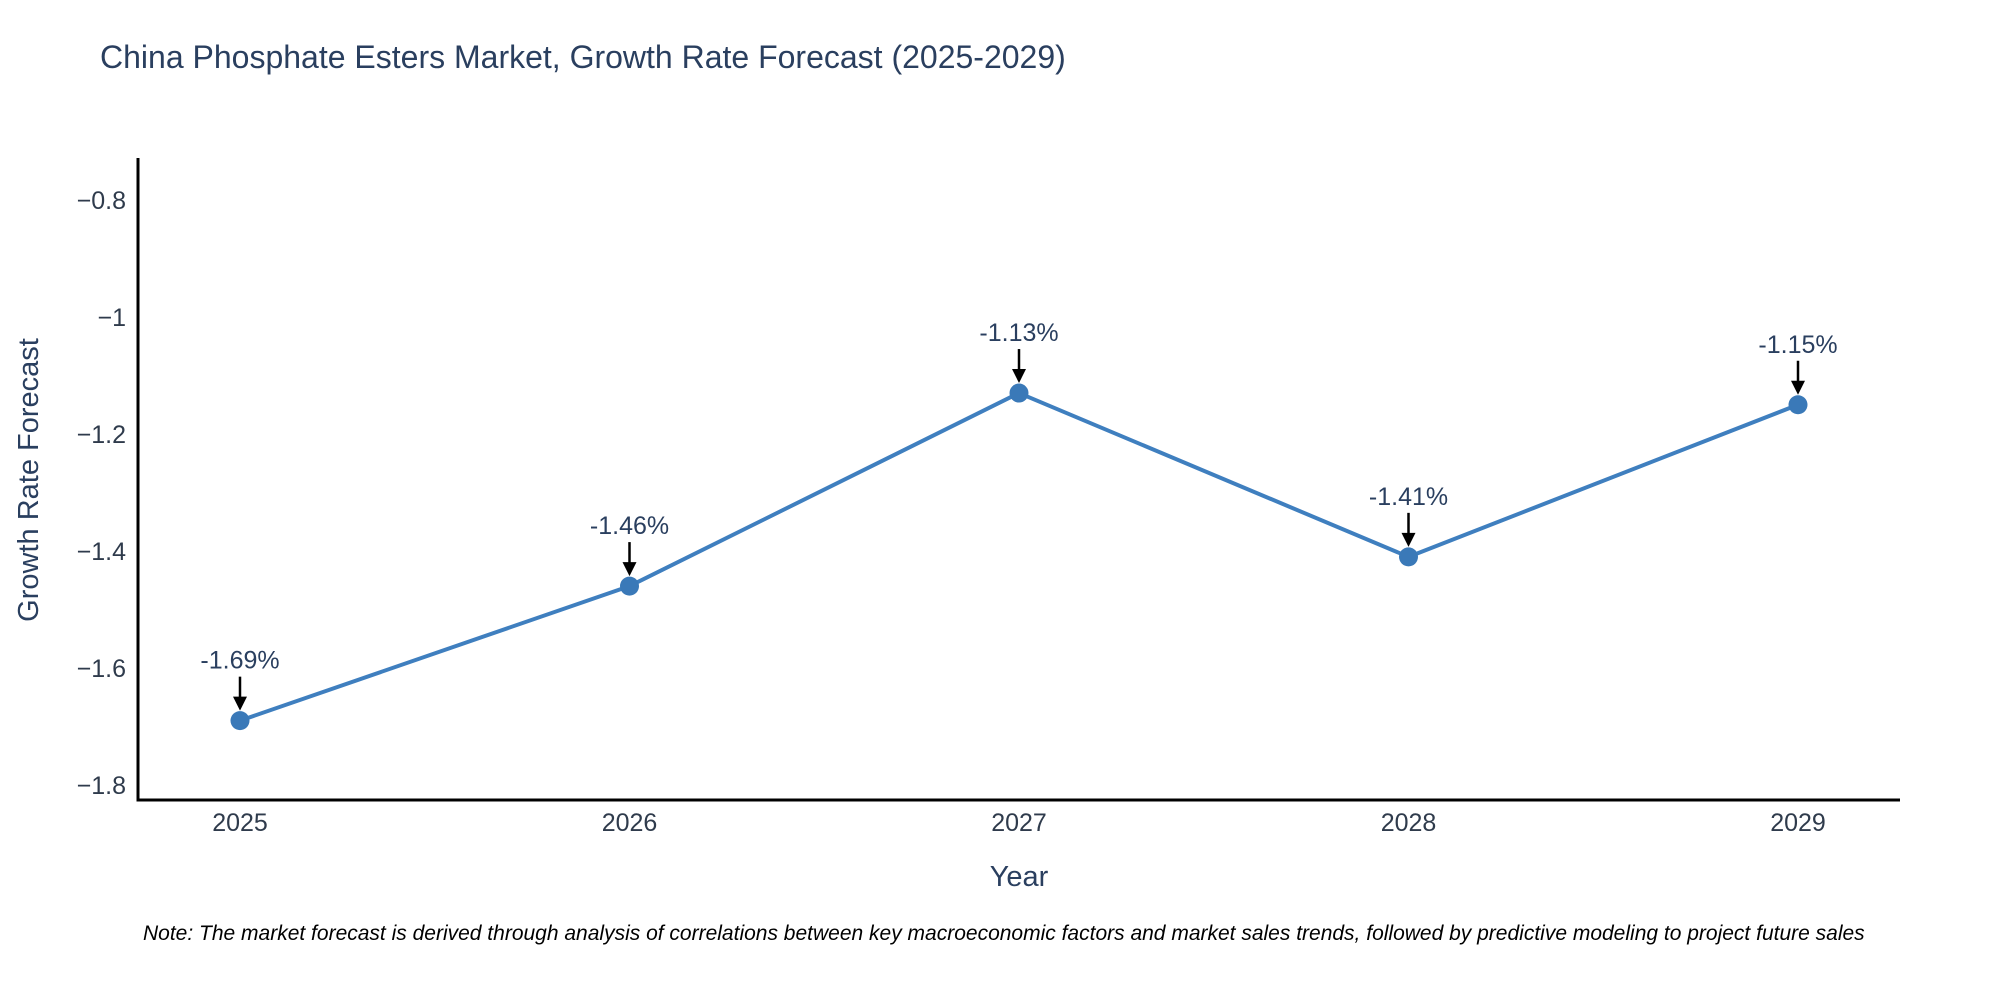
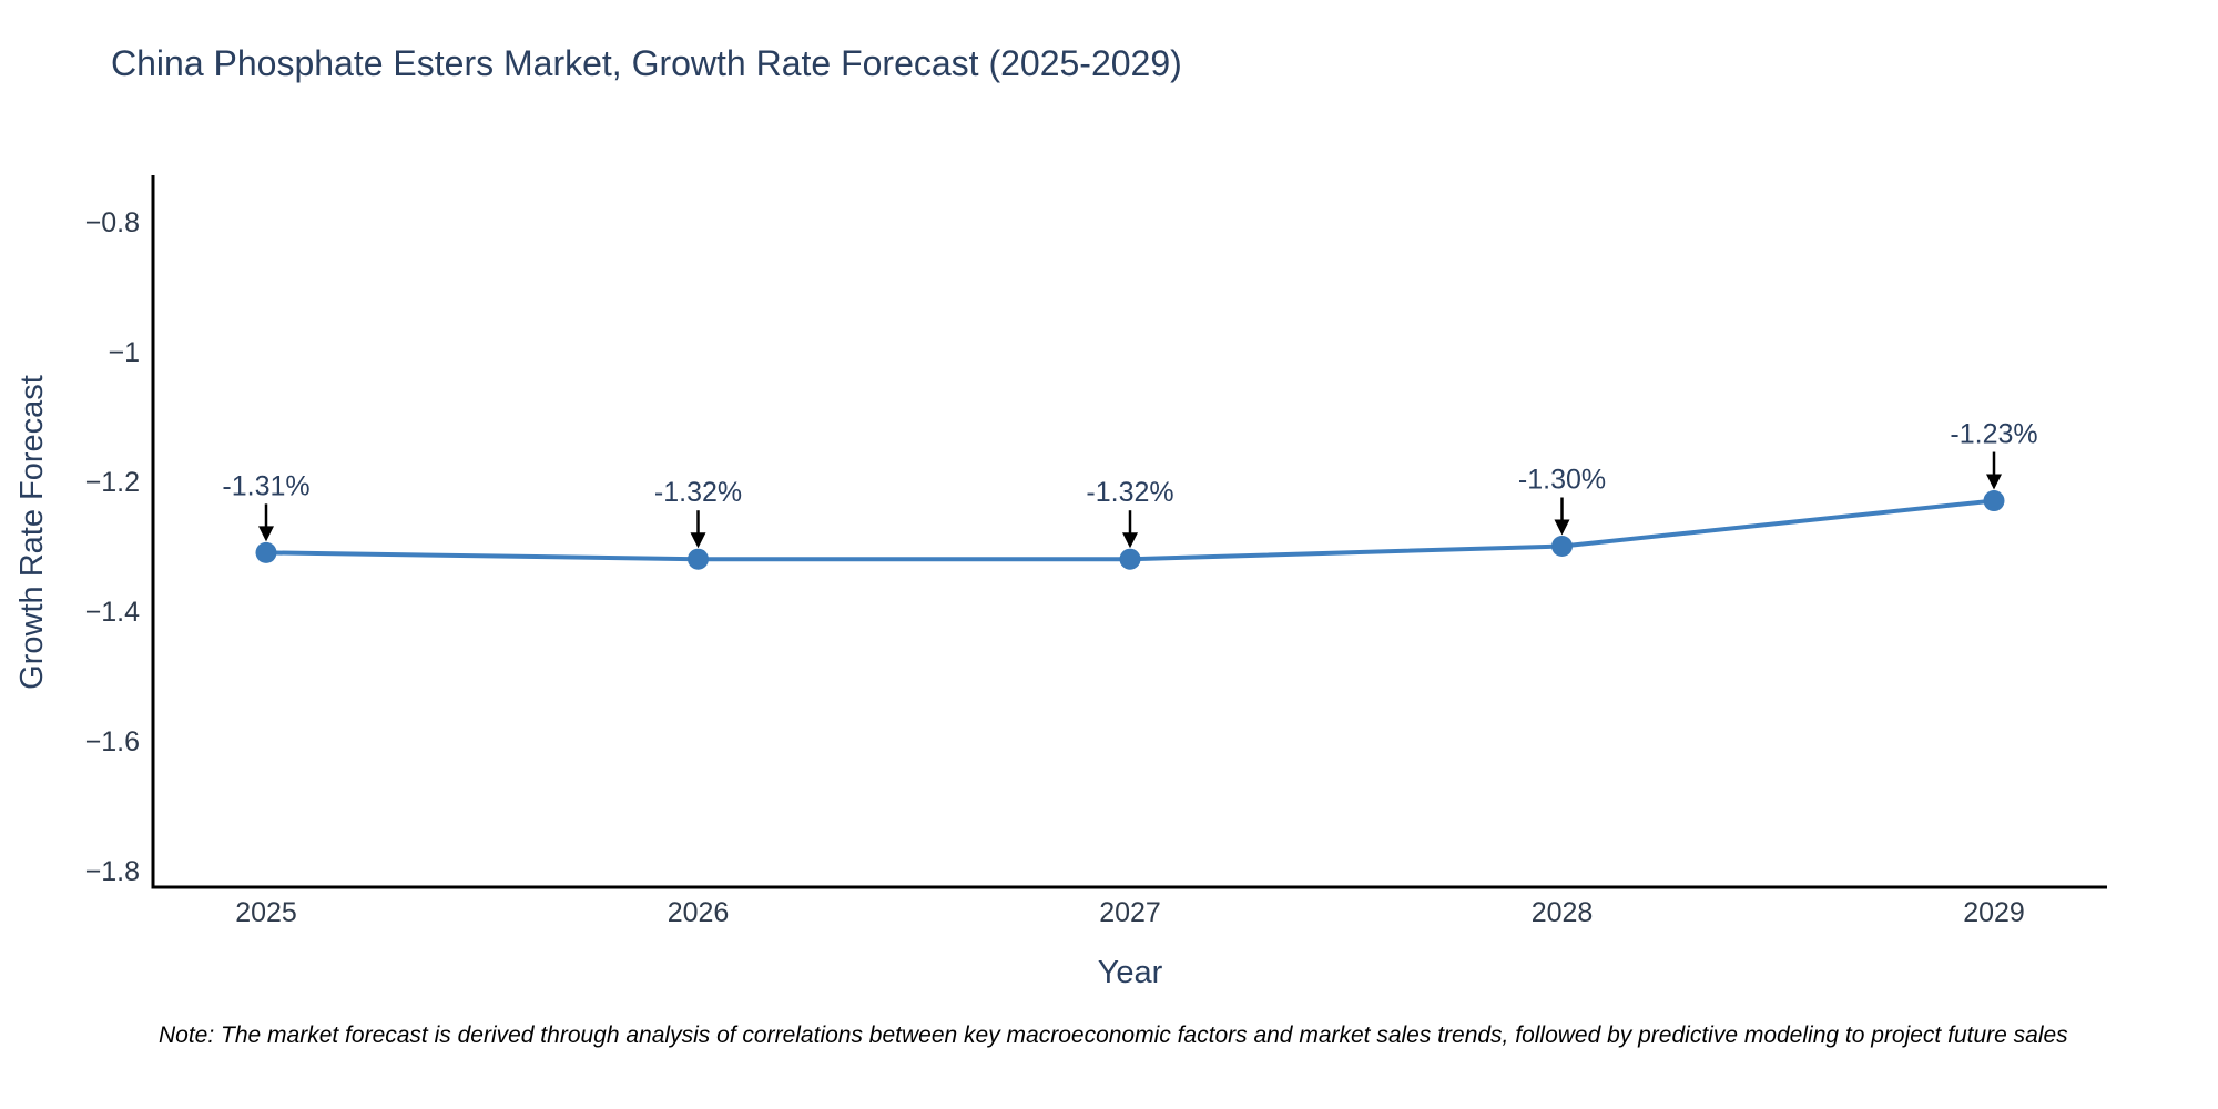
2025: -1.69% -> -1.31%
2026: -1.46% -> -1.32%
2027: -1.13% -> -1.32%
2028: -1.41% -> -1.30%
2029: -1.15% -> -1.23%
